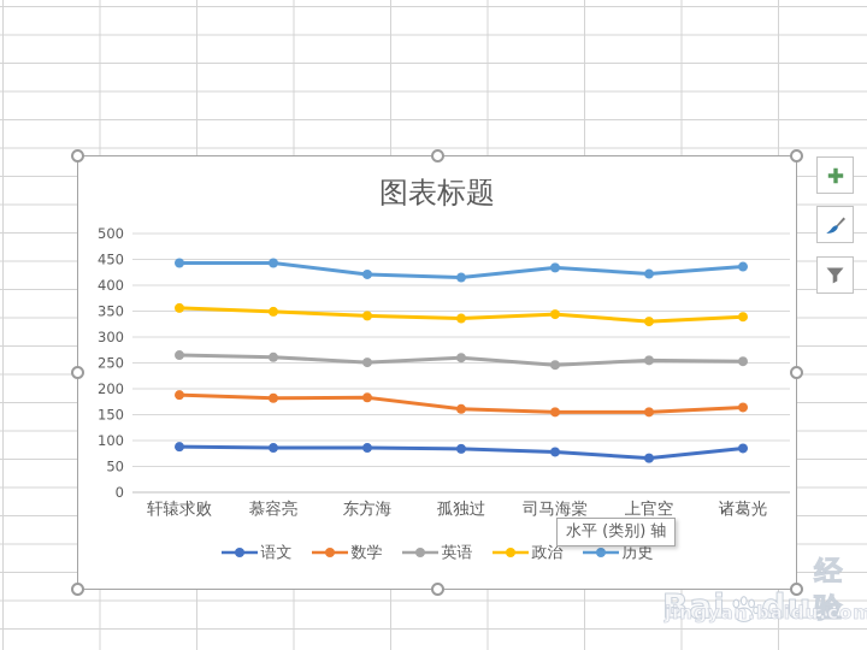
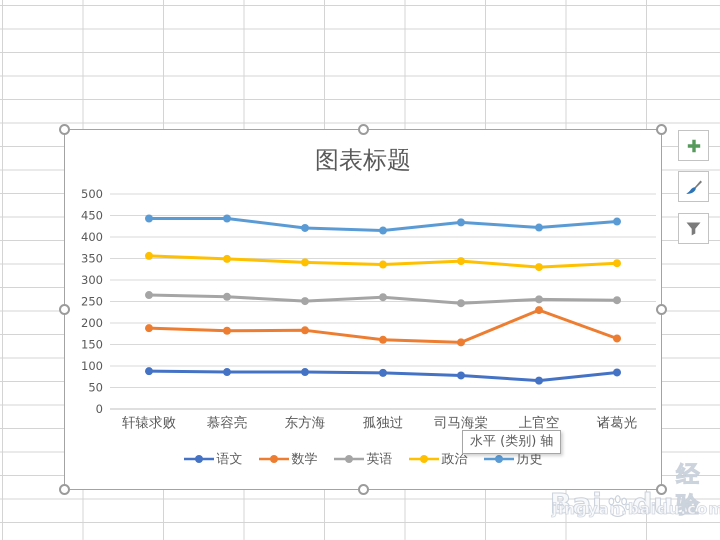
数学/上官空: 160 -> 230
